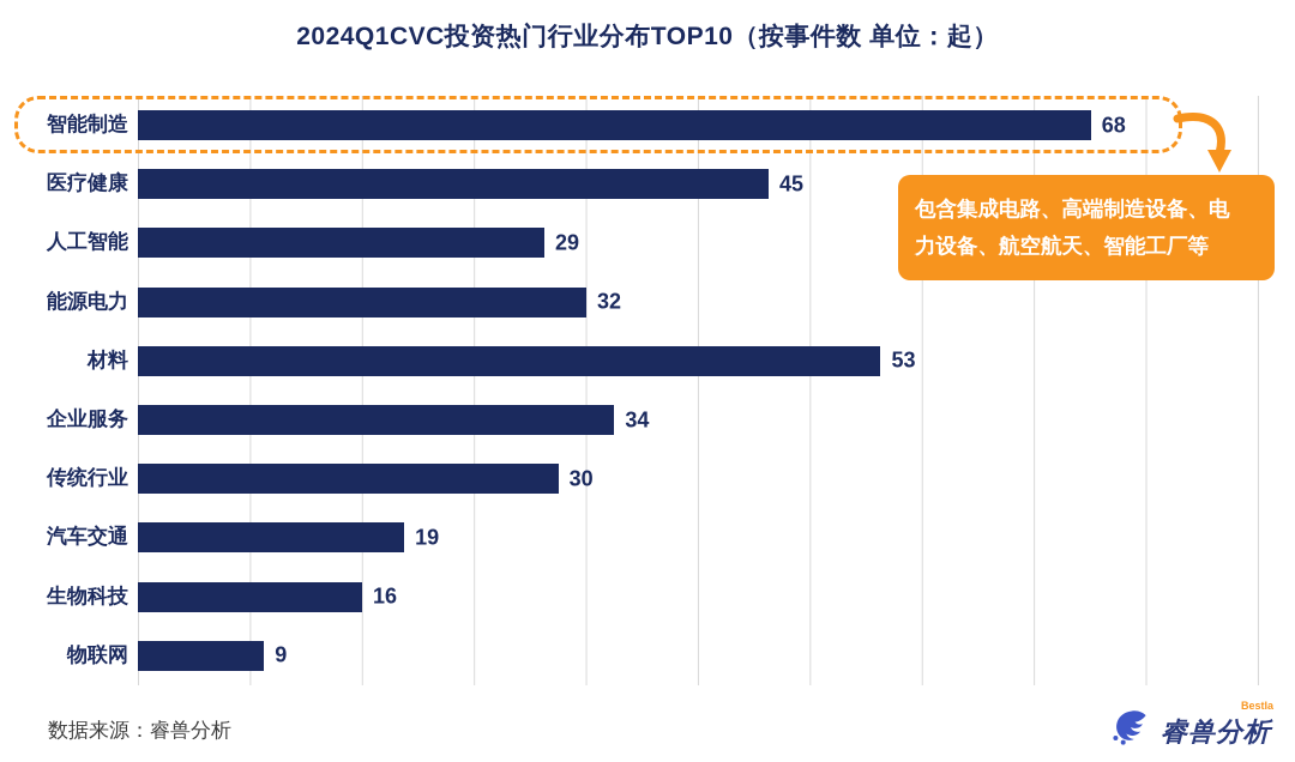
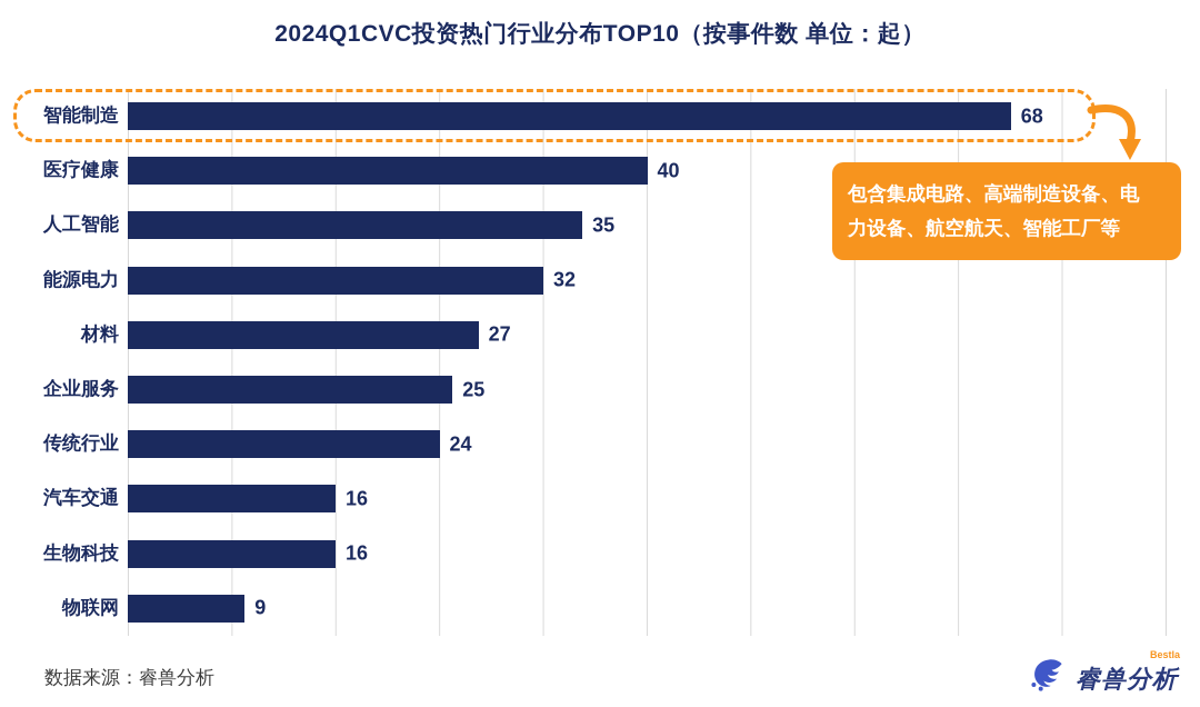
医疗健康: 45 -> 40
人工智能: 29 -> 35
材料: 53 -> 27
企业服务: 34 -> 25
传统行业: 30 -> 24
汽车交通: 19 -> 16
